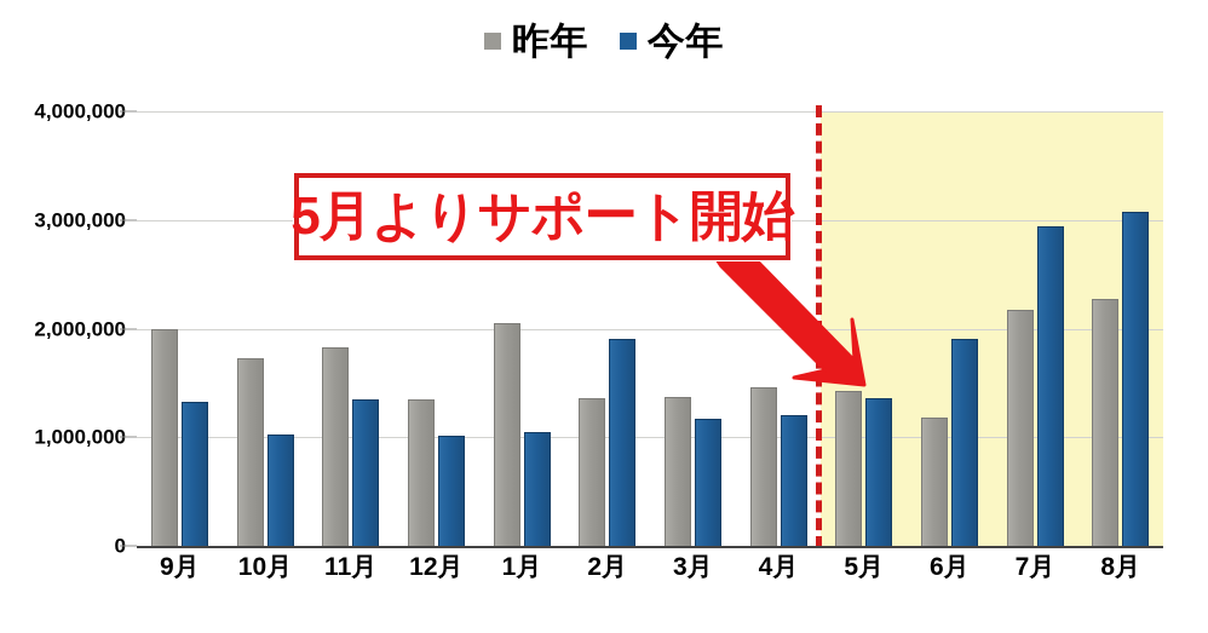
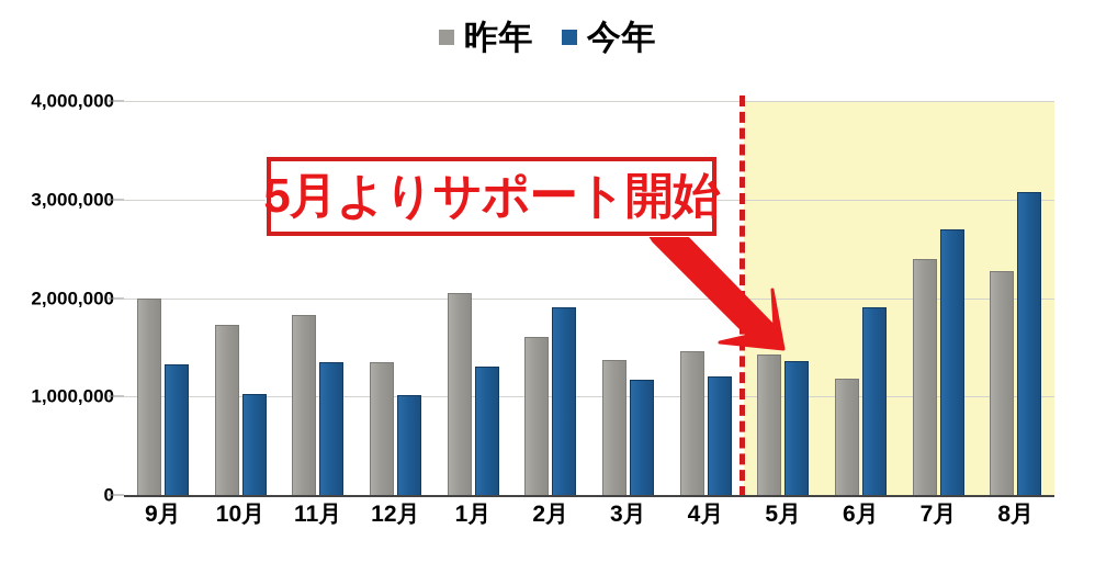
今年/1月: 1000000 -> 1300000
昨年/2月: 1400000 -> 1600000
昨年/7月: 2200000 -> 2400000
今年/7月: 2900000 -> 2700000
